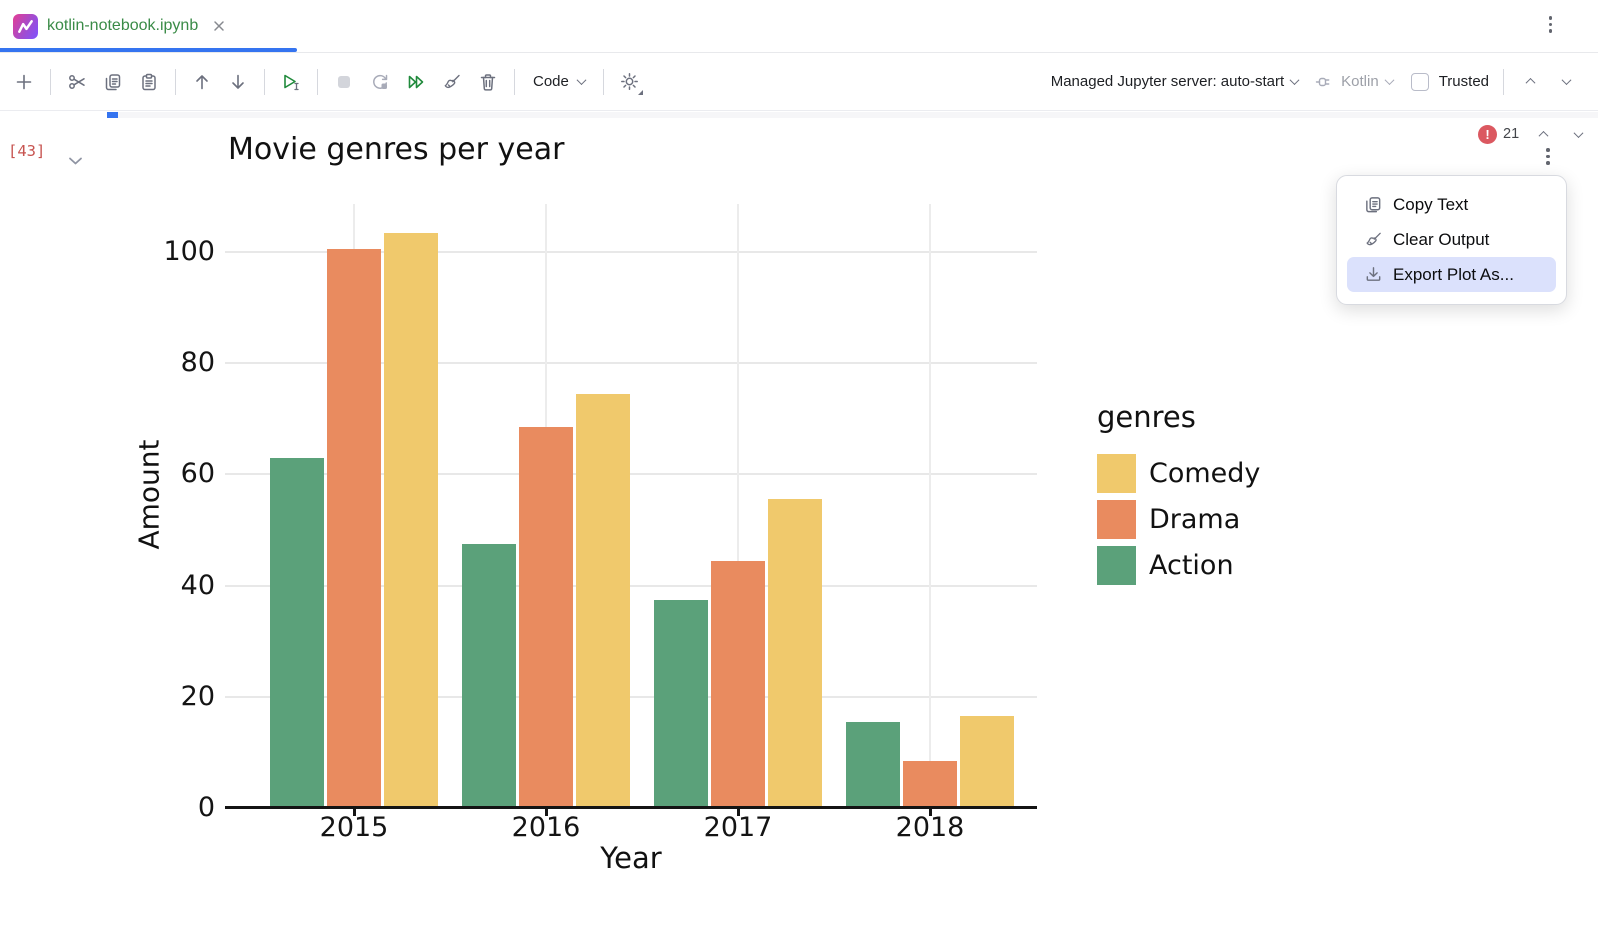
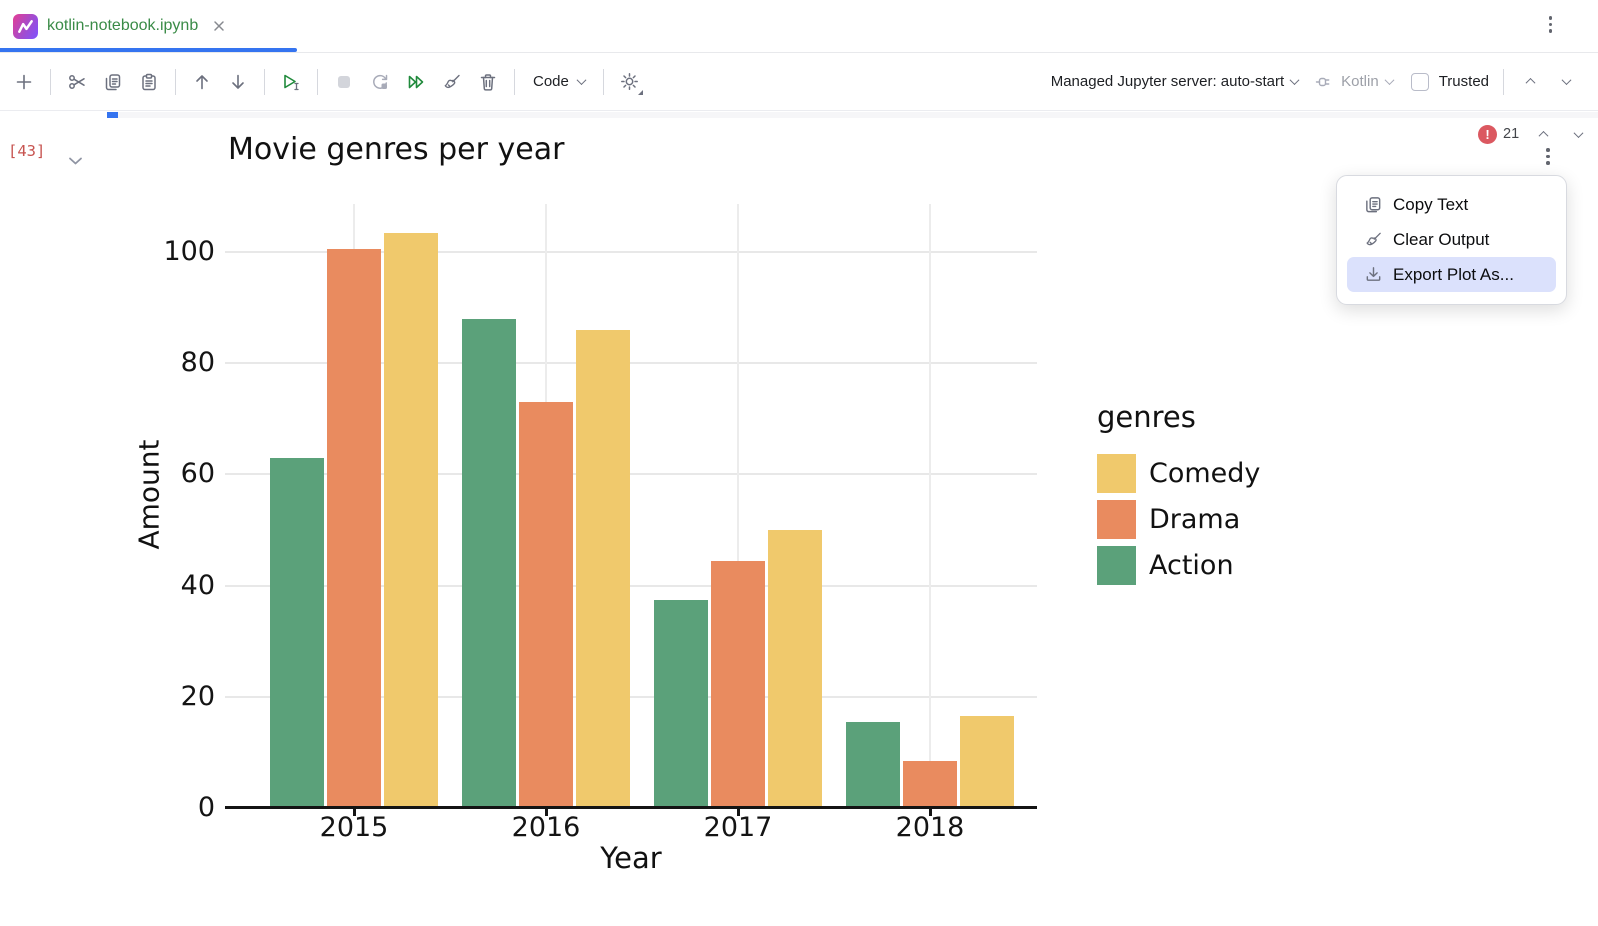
Action/2016: 48 -> 88
Drama/2016: 68 -> 73
Comedy/2016: 74 -> 86
Comedy/2017: 56 -> 50
